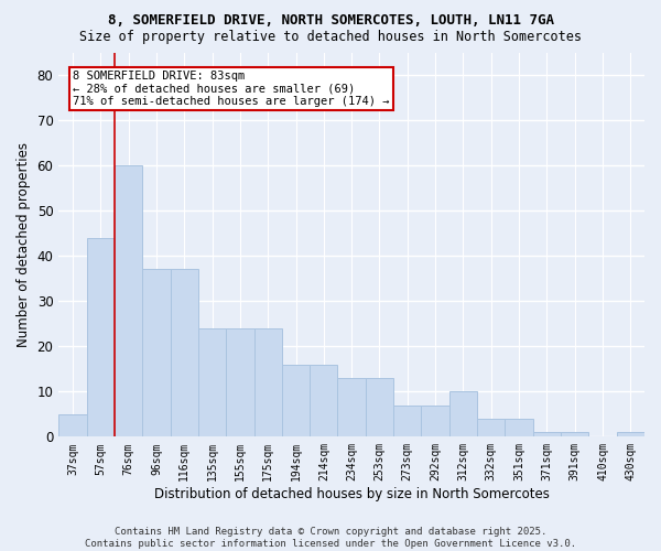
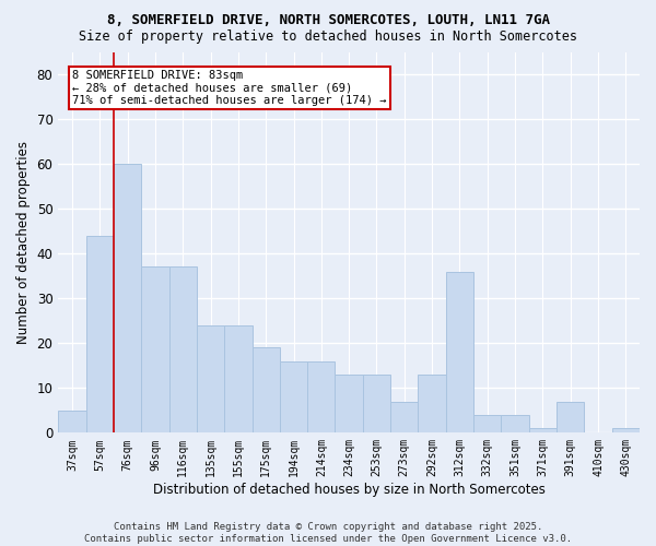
175sqm: 24 -> 19
292sqm: 7 -> 13
312sqm: 10 -> 36
391sqm: 1 -> 7
